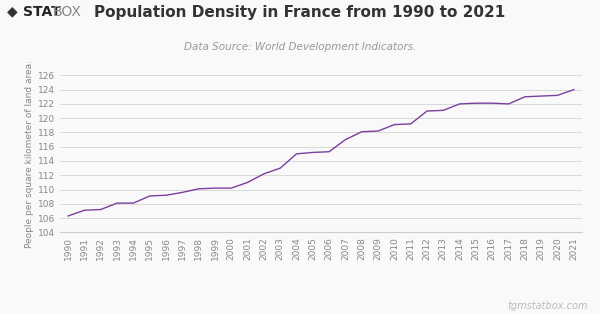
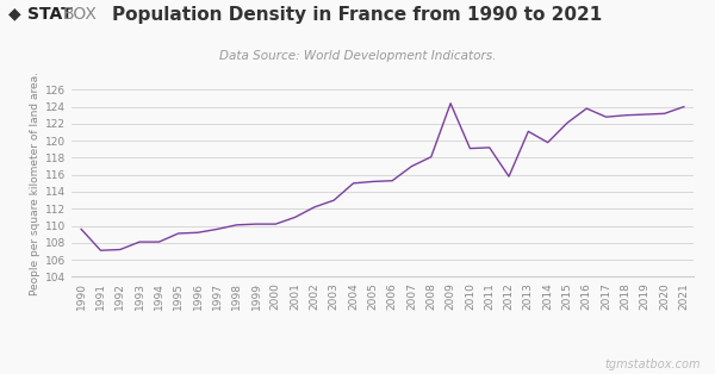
1990: 106.3 -> 109.6
2009: 118.2 -> 124.4
2012: 121.0 -> 115.8
2014: 122.0 -> 119.8
2016: 122.1 -> 123.8
2017: 122.0 -> 122.8
